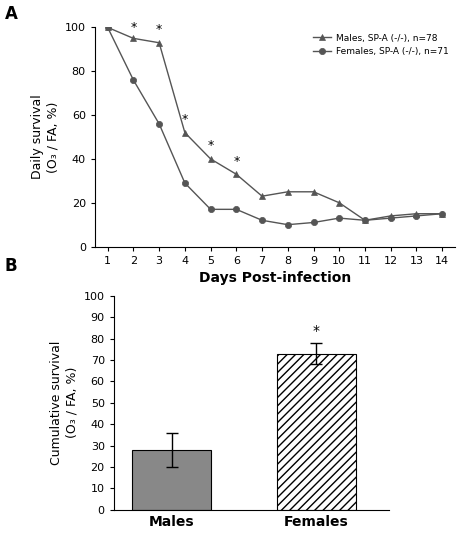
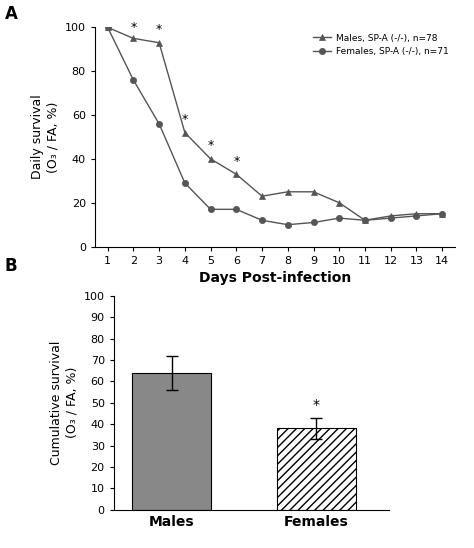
Males: 28 -> 64
Females: 73 -> 38
